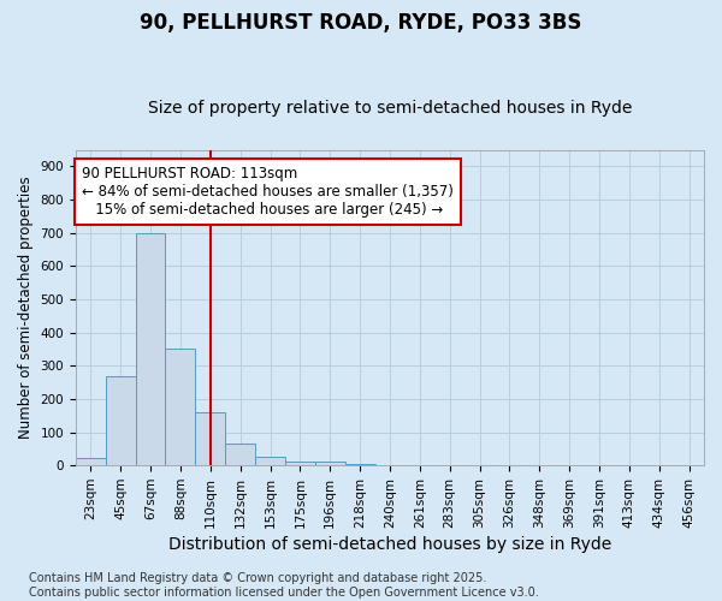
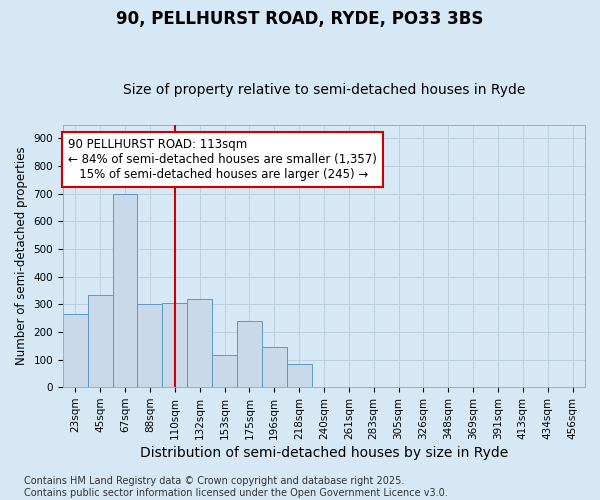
23sqm: 22 -> 265
45sqm: 270 -> 335
88sqm: 350 -> 300
110sqm: 160 -> 305
132sqm: 65 -> 320
153sqm: 25 -> 115
175sqm: 10 -> 240
196sqm: 10 -> 145
218sqm: 5 -> 85
